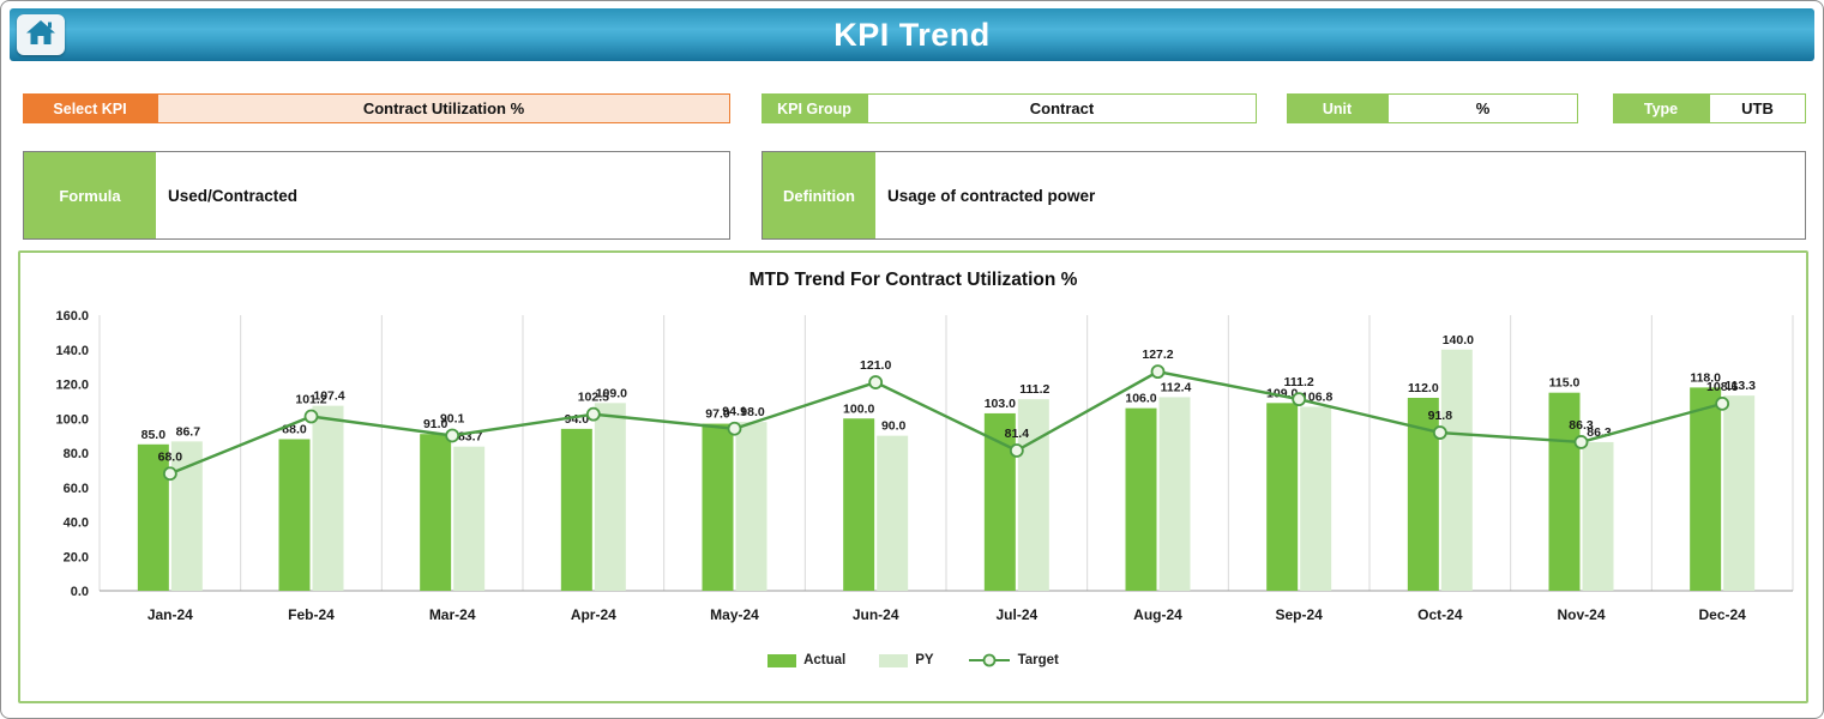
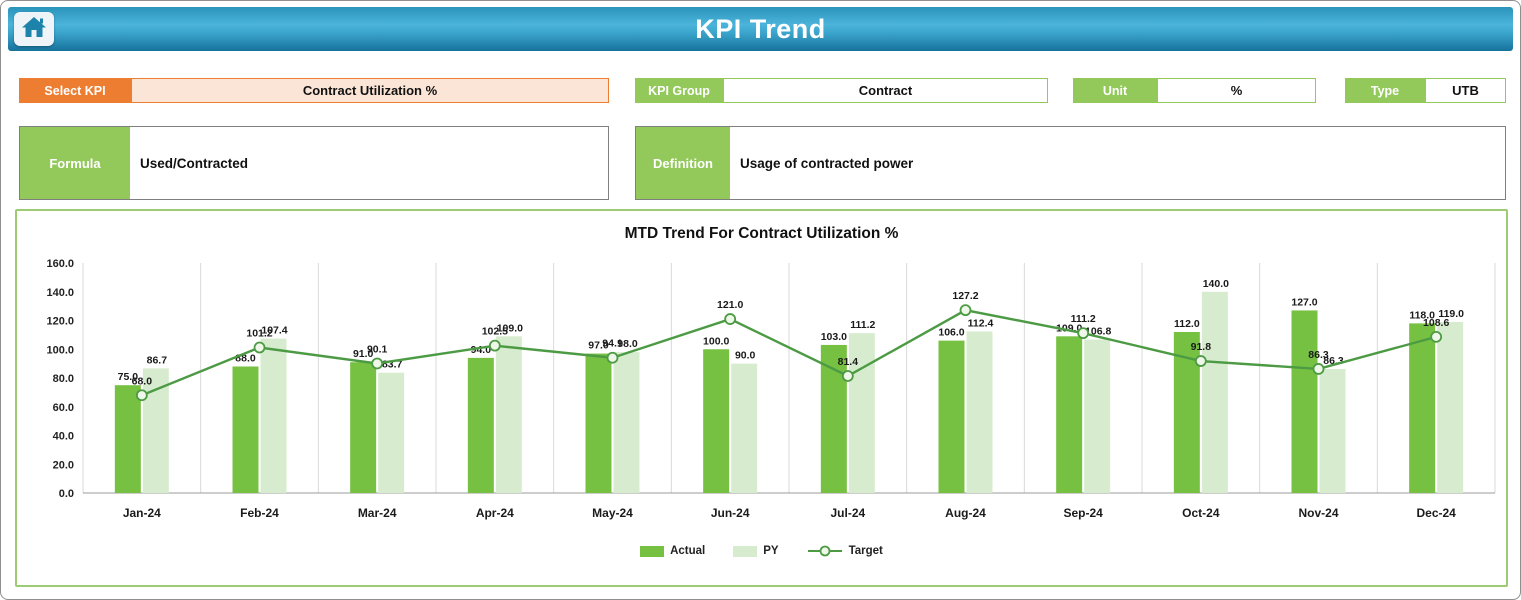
Actual/Jan-24: 85.0 -> 75.0
Actual/Nov-24: 115.0 -> 127.0
PY/Dec-24: 113.3 -> 119.0
